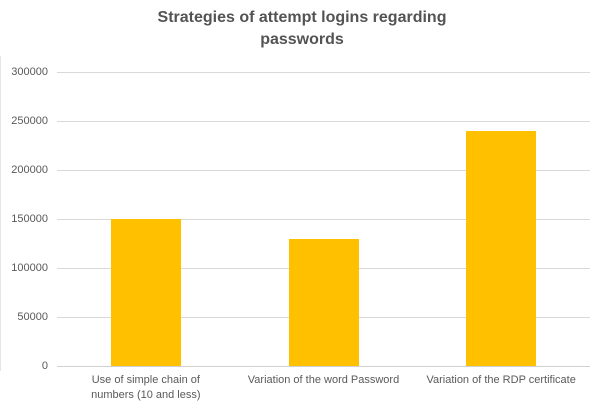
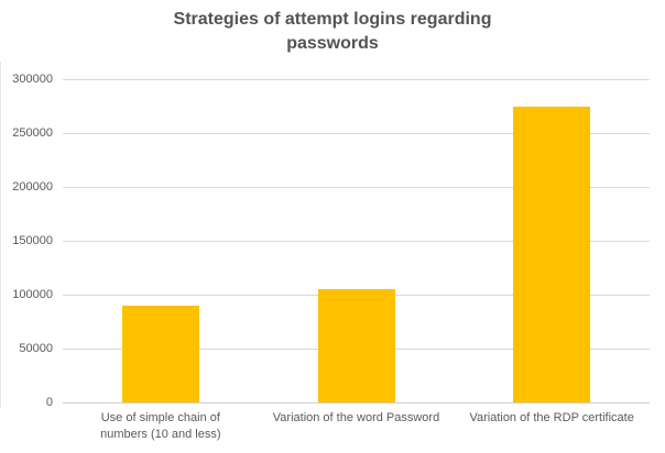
Use of simple chain of numbers (10 and less): 150000 -> 90000
Variation of the word Password: 130000 -> 100000
Variation of the RDP certificate: 240000 -> 280000
